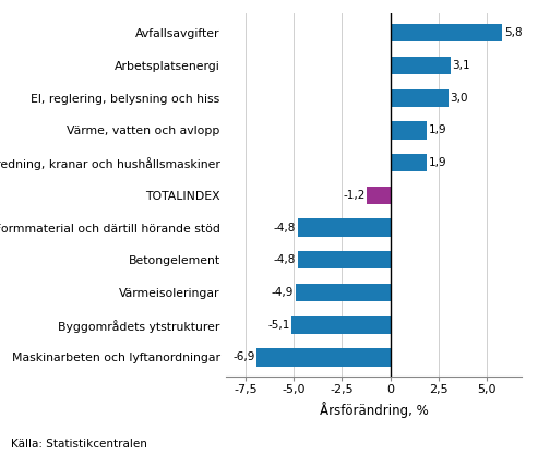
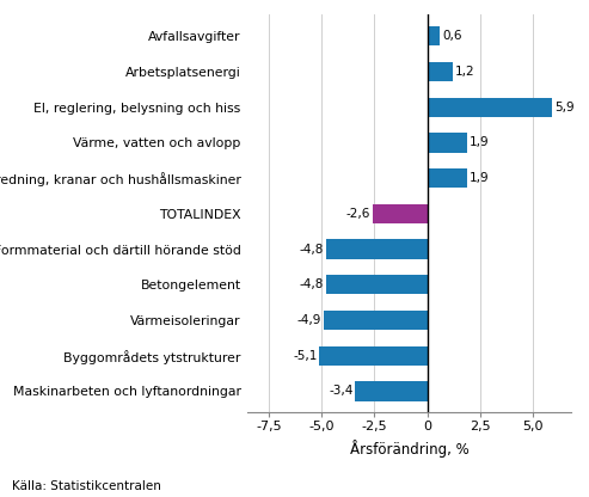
Avfallsavgifter: 5,8 -> 0,6
Arbetsplatsenergi: 3,1 -> 1,2
El, reglering, belysning och hiss: 3,0 -> 5,9
TOTALINDEX: -1,2 -> -2,6
Maskinarbeten och lyftanordningar: -6,9 -> -3,4
